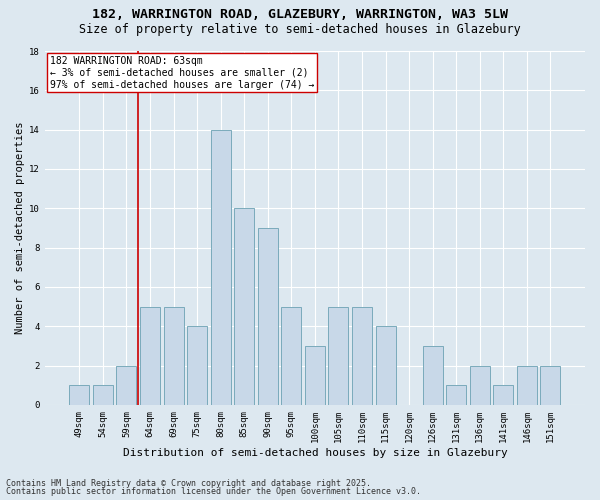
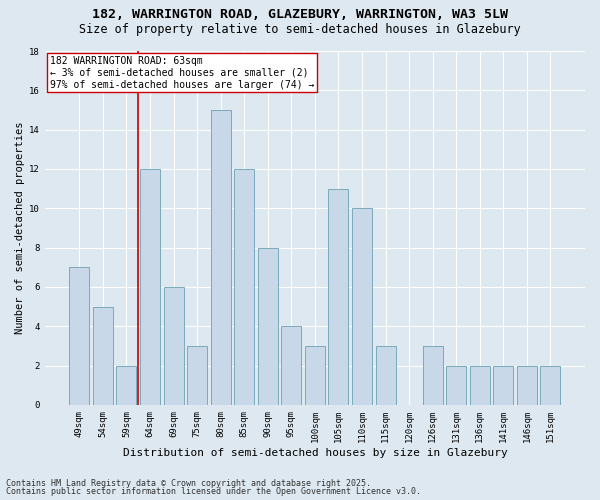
49sqm: 1 -> 7
54sqm: 1 -> 5
64sqm: 5 -> 12
69sqm: 5 -> 6
75sqm: 4 -> 3
80sqm: 14 -> 15
85sqm: 10 -> 12
90sqm: 9 -> 8
95sqm: 5 -> 4
105sqm: 5 -> 11
110sqm: 5 -> 10
115sqm: 4 -> 3
131sqm: 1 -> 2
141sqm: 1 -> 2
